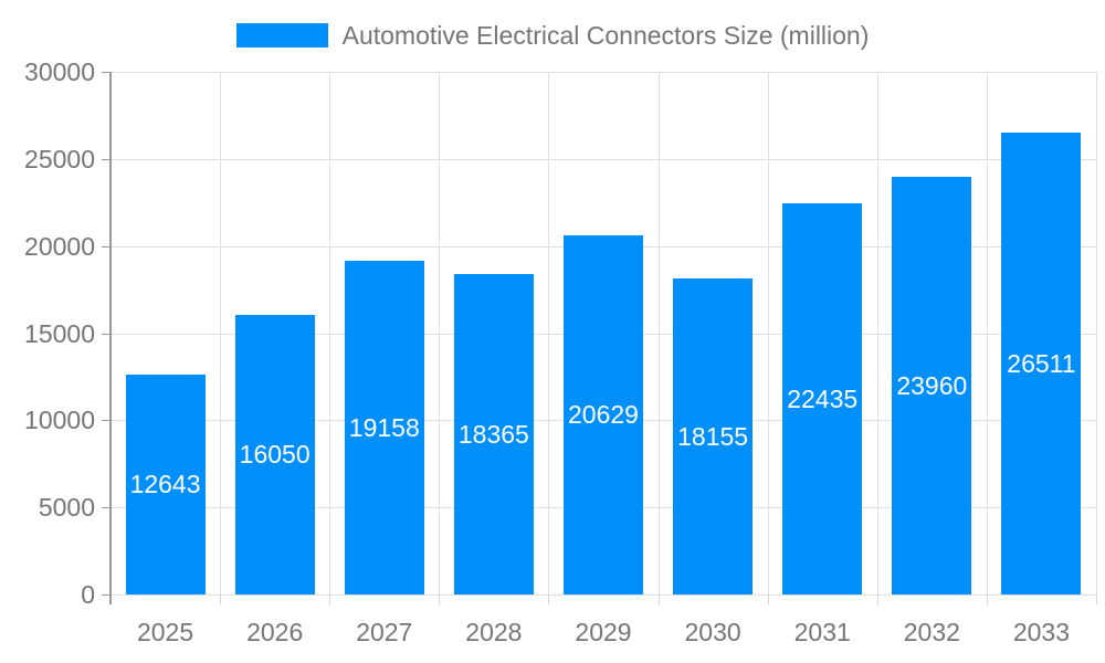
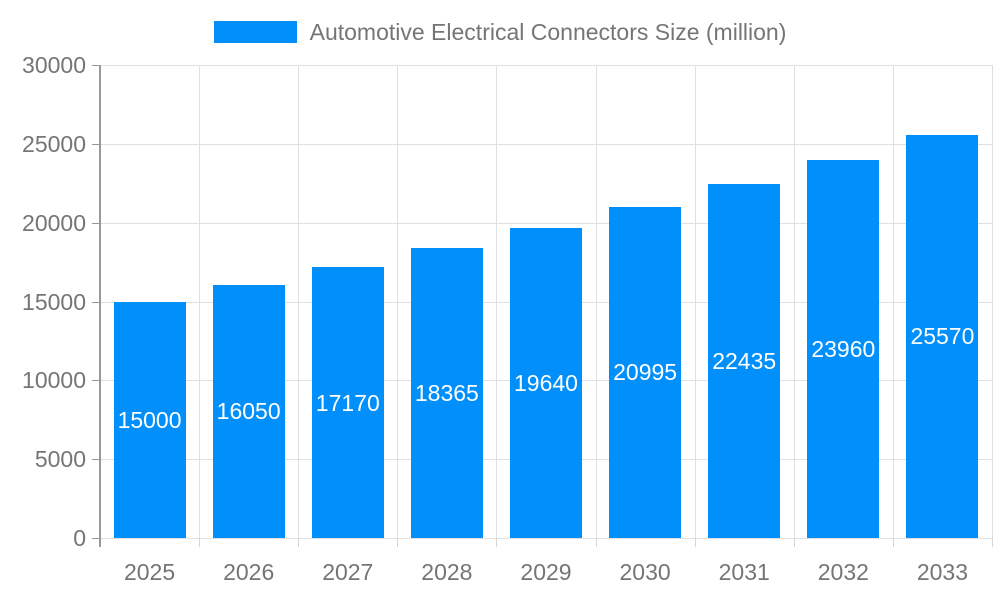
2025: 12643 -> 15000
2027: 19158 -> 17170
2029: 20629 -> 19640
2030: 18155 -> 20995
2033: 26511 -> 25570
